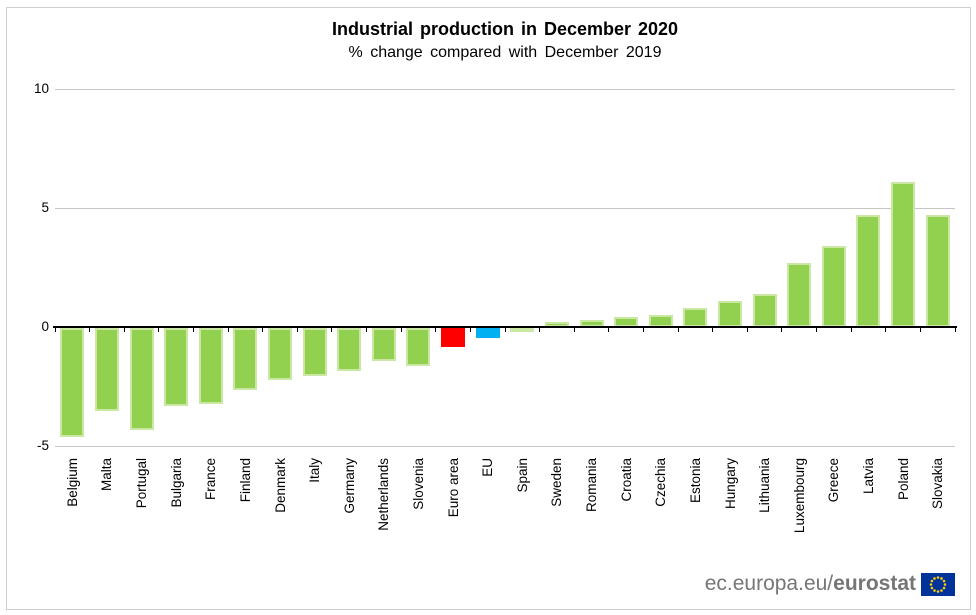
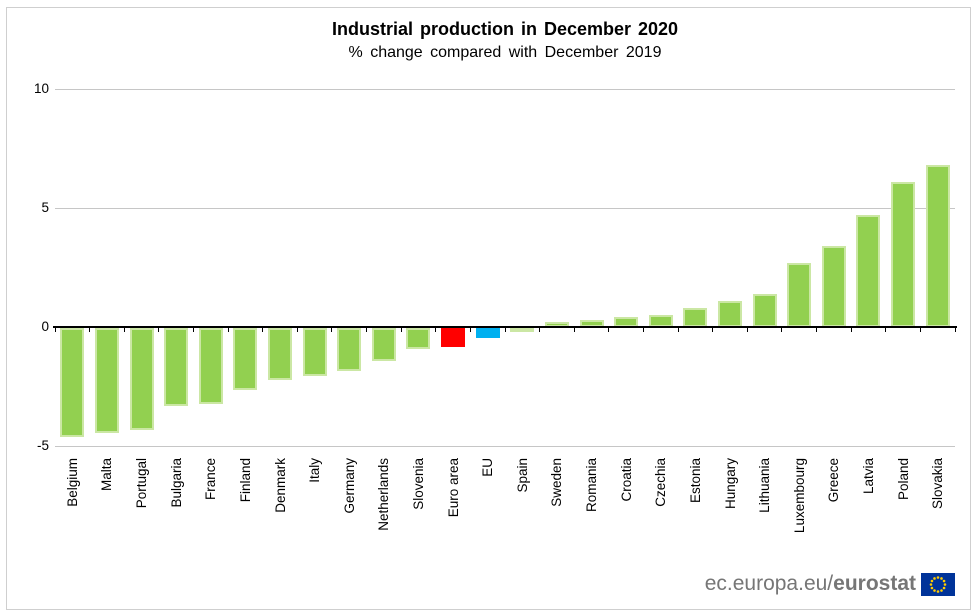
Malta: -3.5 -> -4.4
Slovenia: -1.6 -> -0.9
Slovakia: 4.7 -> 6.8
